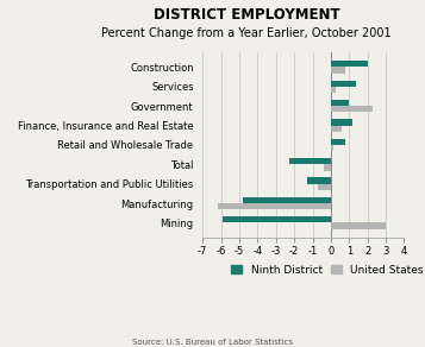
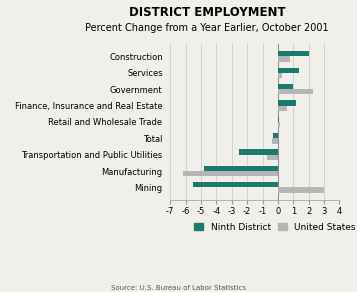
Ninth District/Retail and Wholesale Trade: 0.8 -> 0.1
Ninth District/Total: -2.3 -> -0.3
Ninth District/Transportation and Public Utilities: -1.3 -> -2.5
Ninth District/Mining: -5.9 -> -5.5
